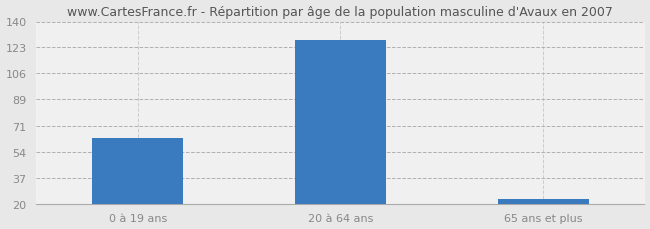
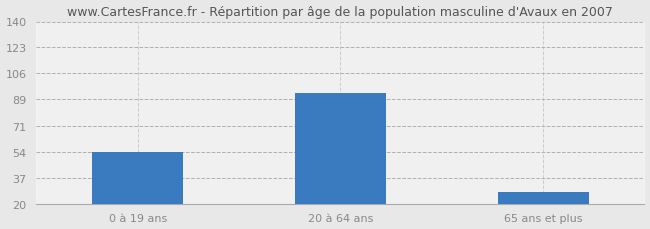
0 à 19 ans: 63 -> 54
20 à 64 ans: 128 -> 93
65 ans et plus: 23 -> 28
